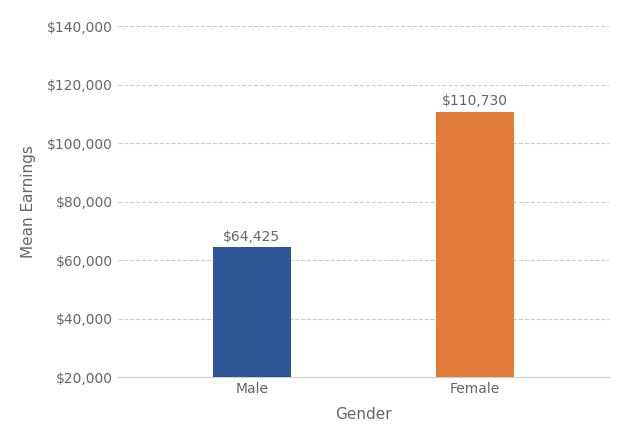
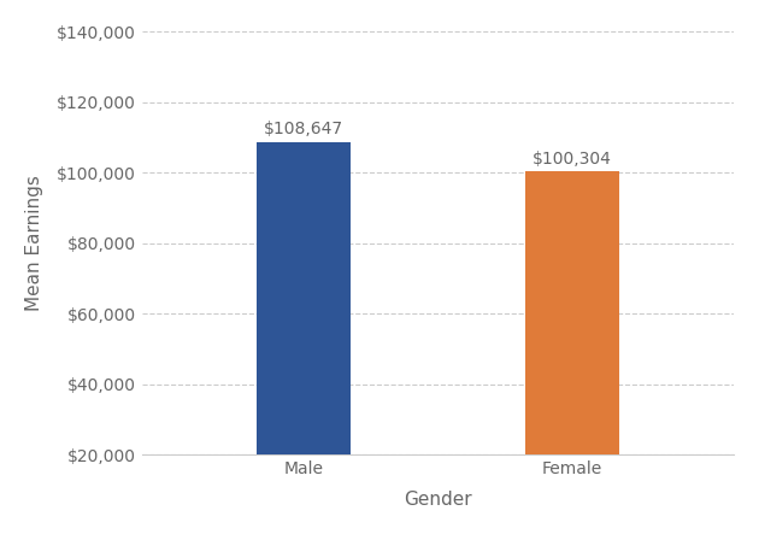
Male: $64,425 -> $108,647
Female: $110,730 -> $100,304
